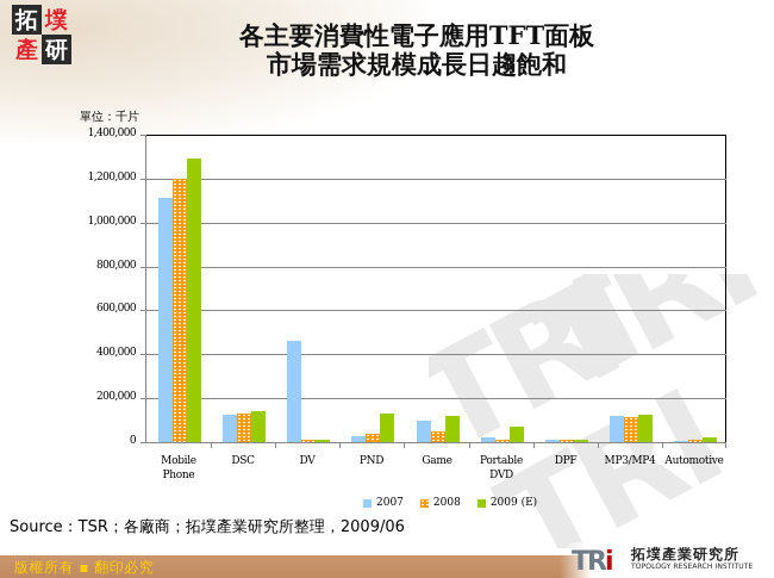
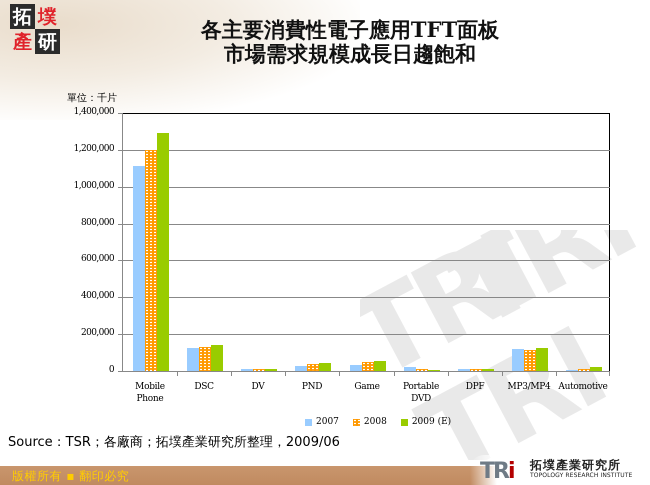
2007/DV: 460000 -> 10000
2009 (E)/PND: 130000 -> 50000
2007/Game: 100000 -> 40000
2009 (E)/Game: 120000 -> 60000
2009 (E)/Portable DVD: 70000 -> 10000
